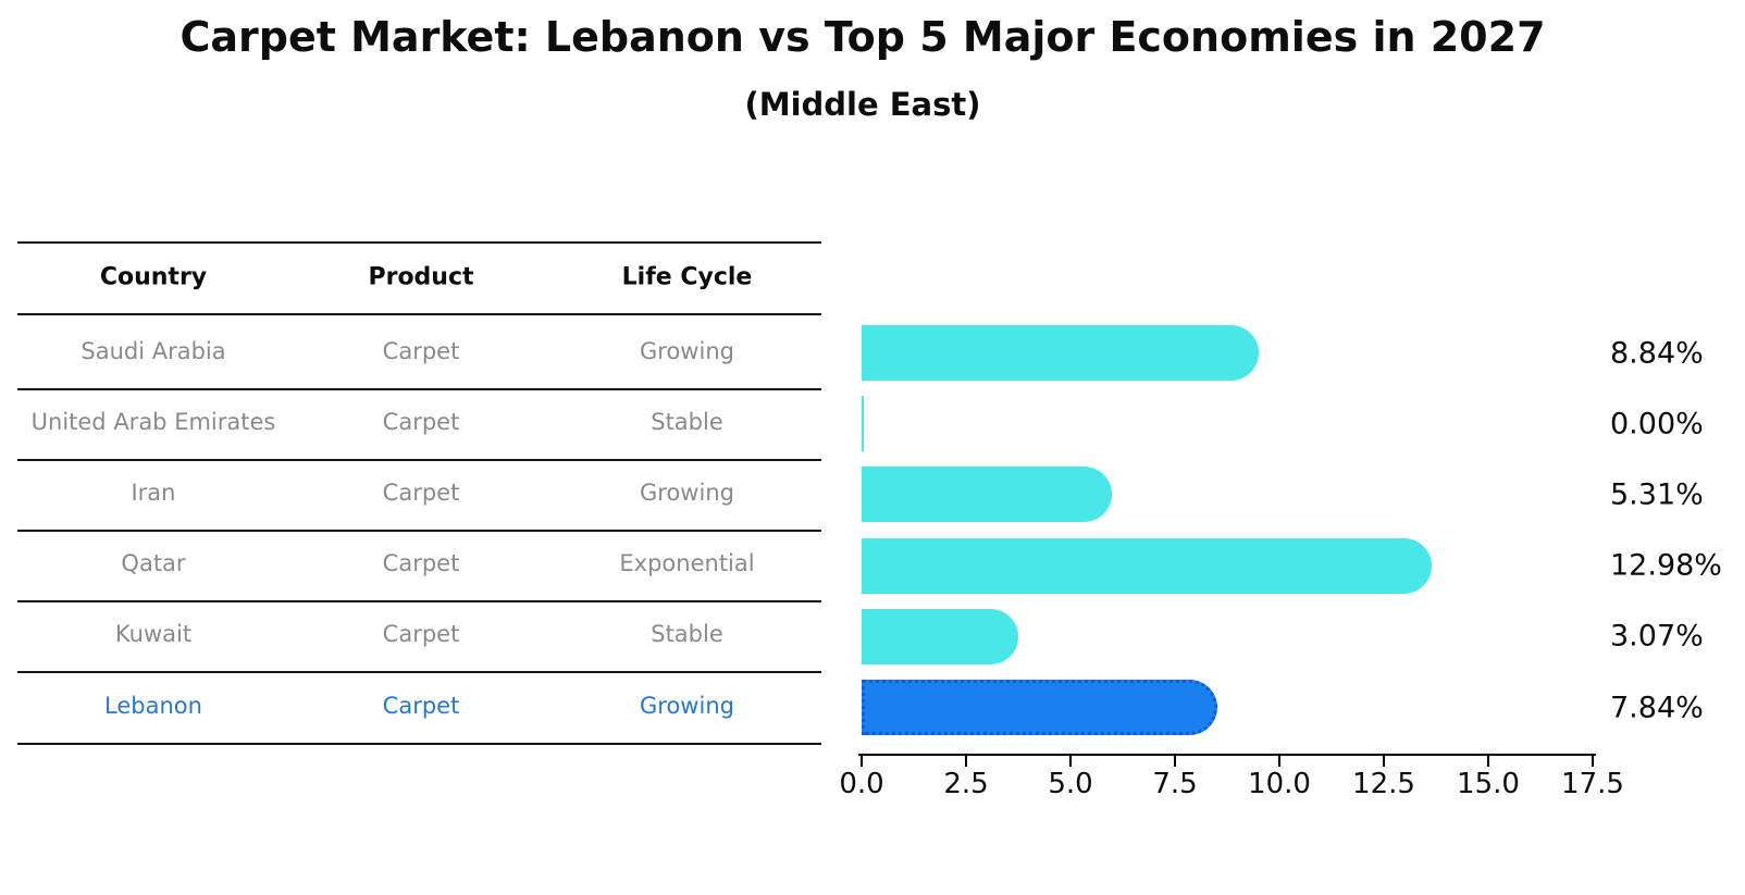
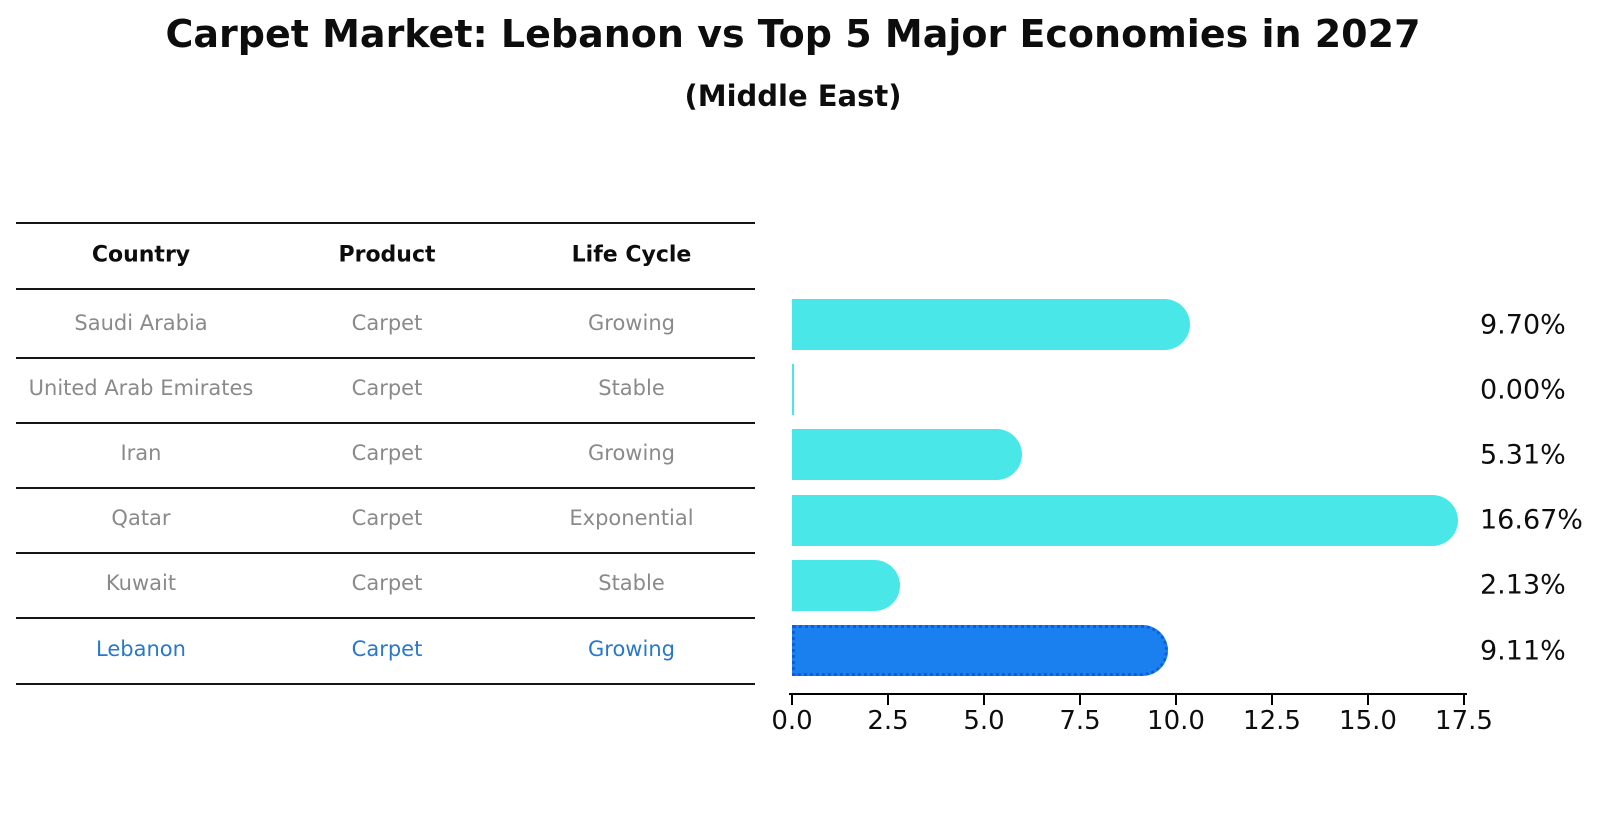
Saudi Arabia: 8.84% -> 9.70%
Qatar: 12.98% -> 16.67%
Kuwait: 3.07% -> 2.13%
Lebanon: 7.84% -> 9.11%
